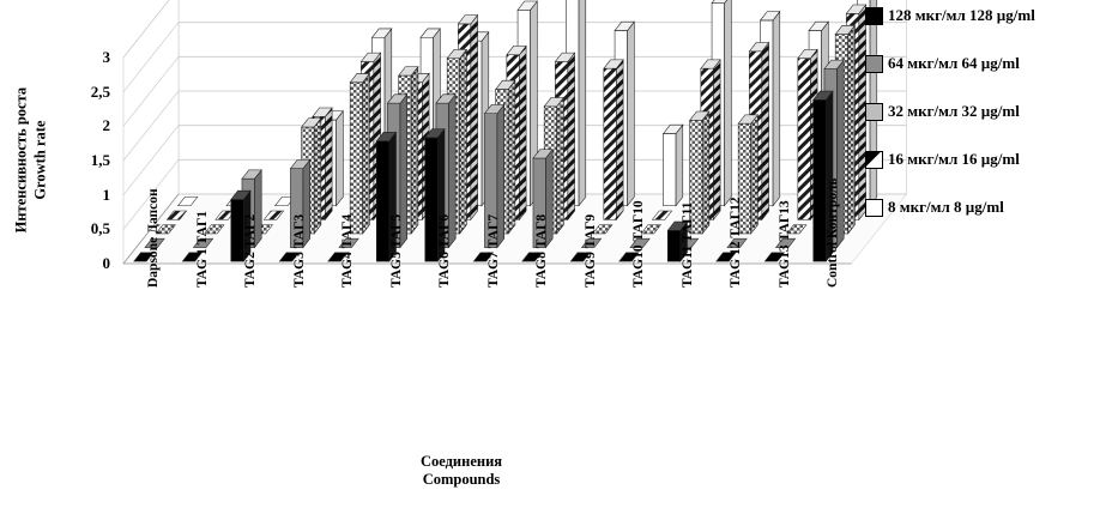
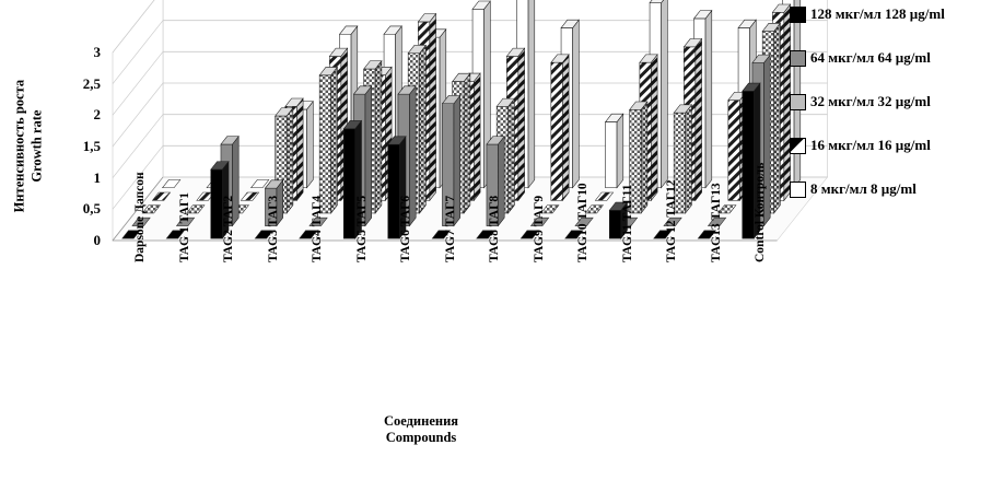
128 мкг/мл 128 µg/ml/TAG2 ТАГ2: 0.9 -> 1.1
64 мкг/мл 64 µg/ml/TAG2 ТАГ2: 1.0 -> 1.3
64 мкг/мл 64 µg/ml/TAG3 ТАГ3: 1.1 -> 0.6
128 мкг/мл 128 µg/ml/TAG6 ТАГ6: 1.8 -> 1.5
16 мкг/мл 16 µg/ml/TAG7 ТАГ7: 2.4 -> 1.9
32 мкг/мл 32 µg/ml/TAG8 ТАГ8: 1.9 -> 1.7
16 мкг/мл 16 µg/ml/TAG13 ТАГ13: 2.4 -> 1.6
